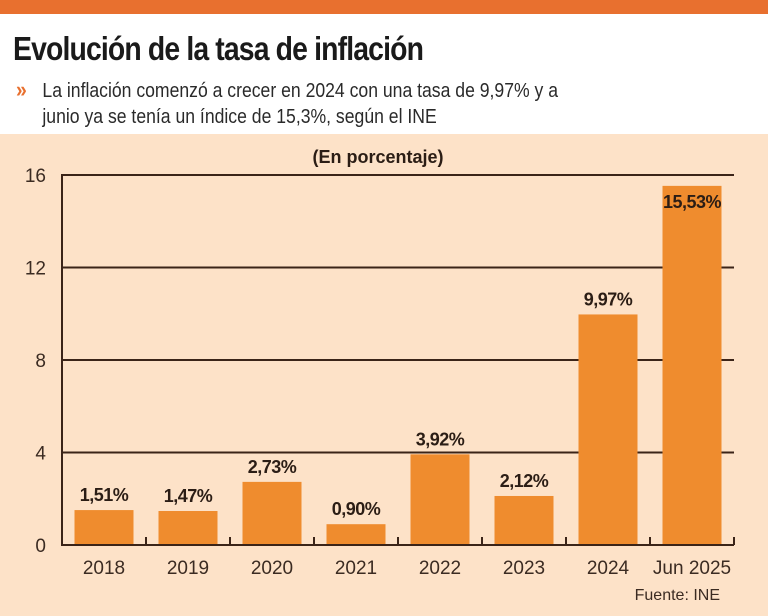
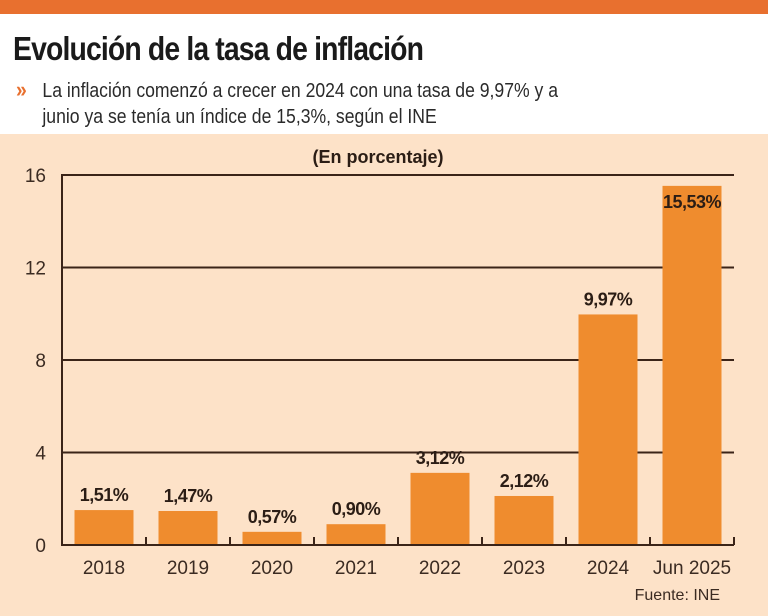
2020: 2,73% -> 0,57%
2022: 3,92% -> 3,12%
